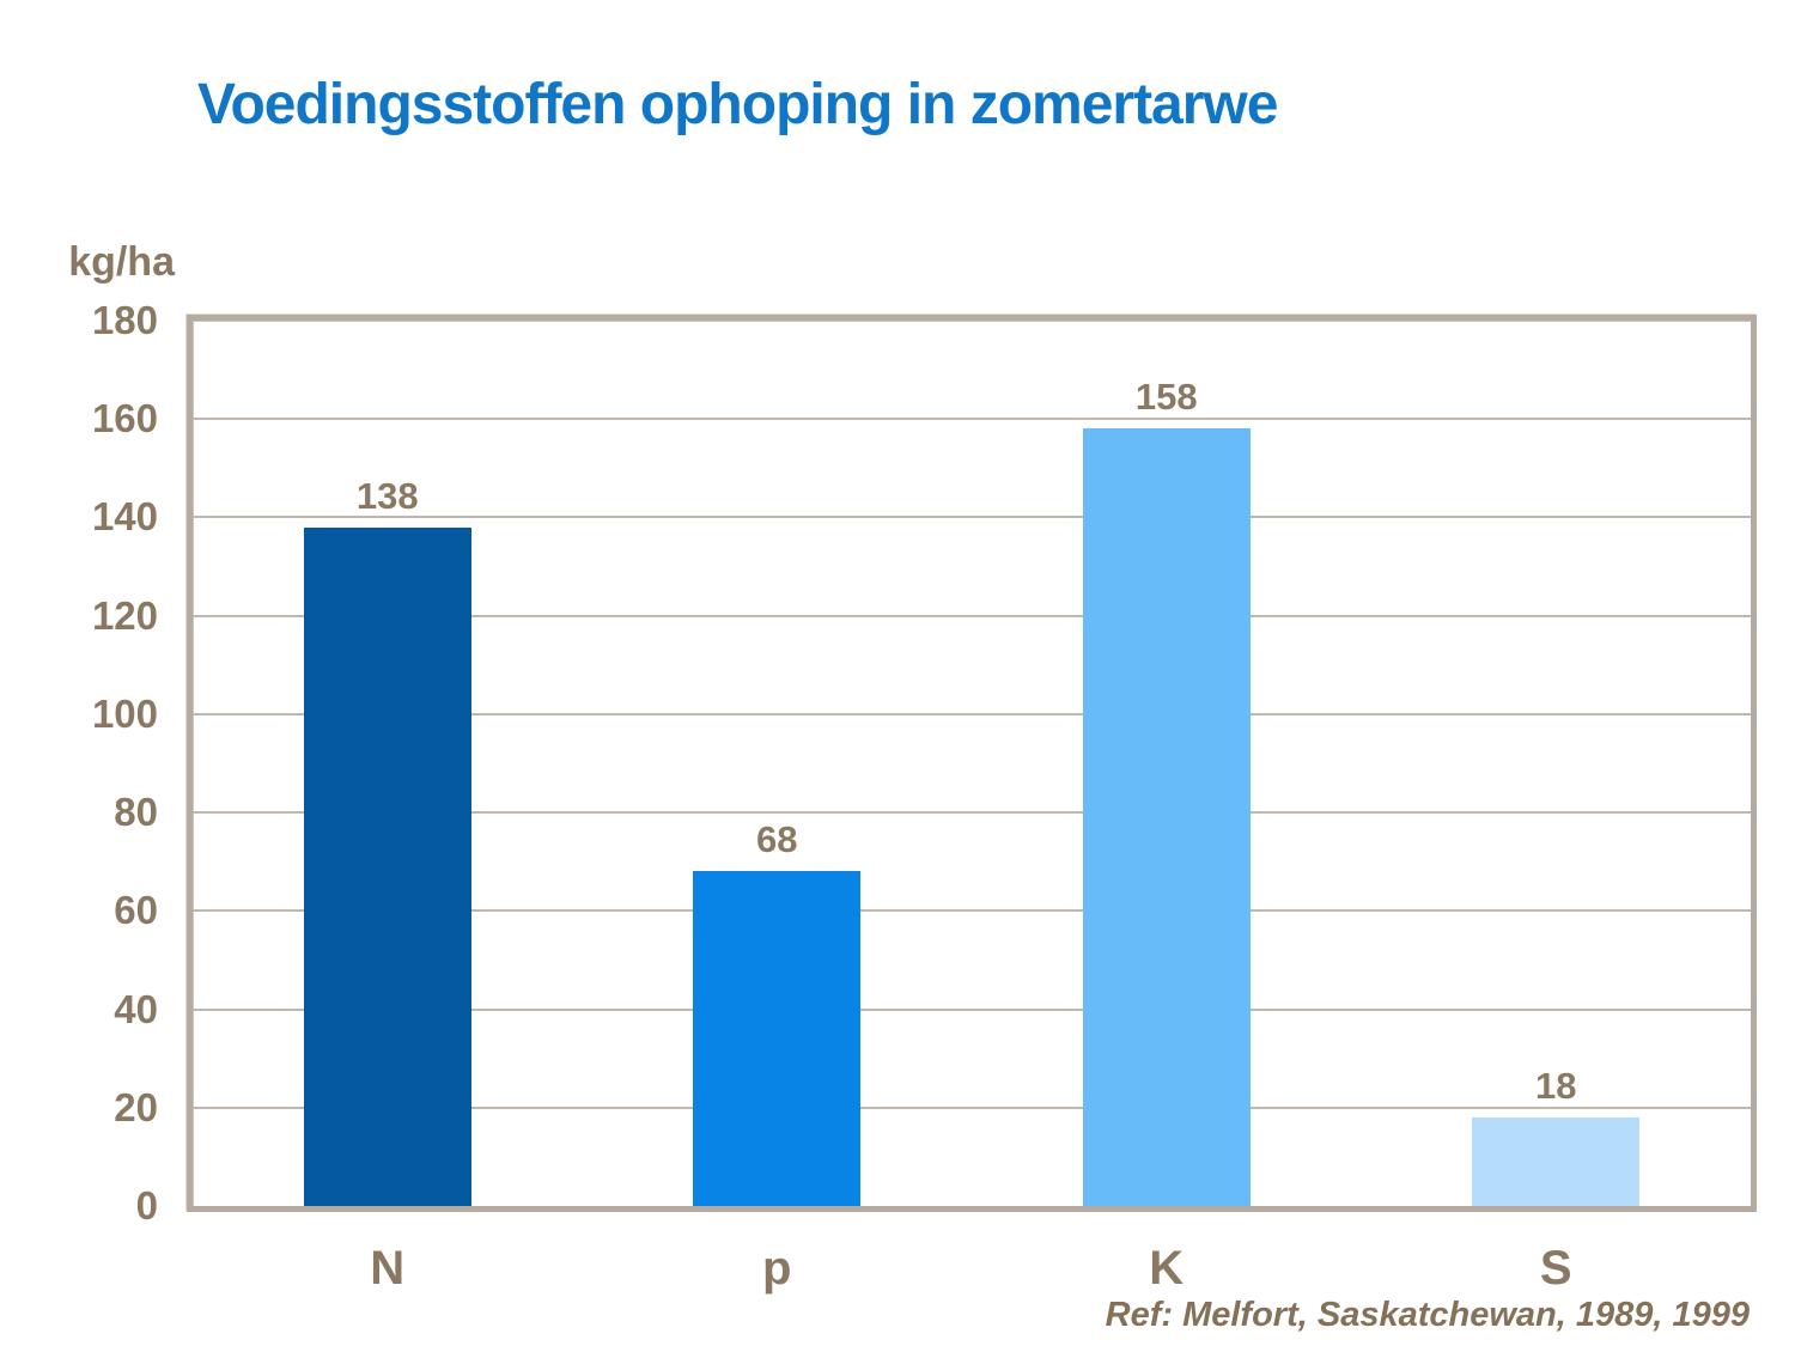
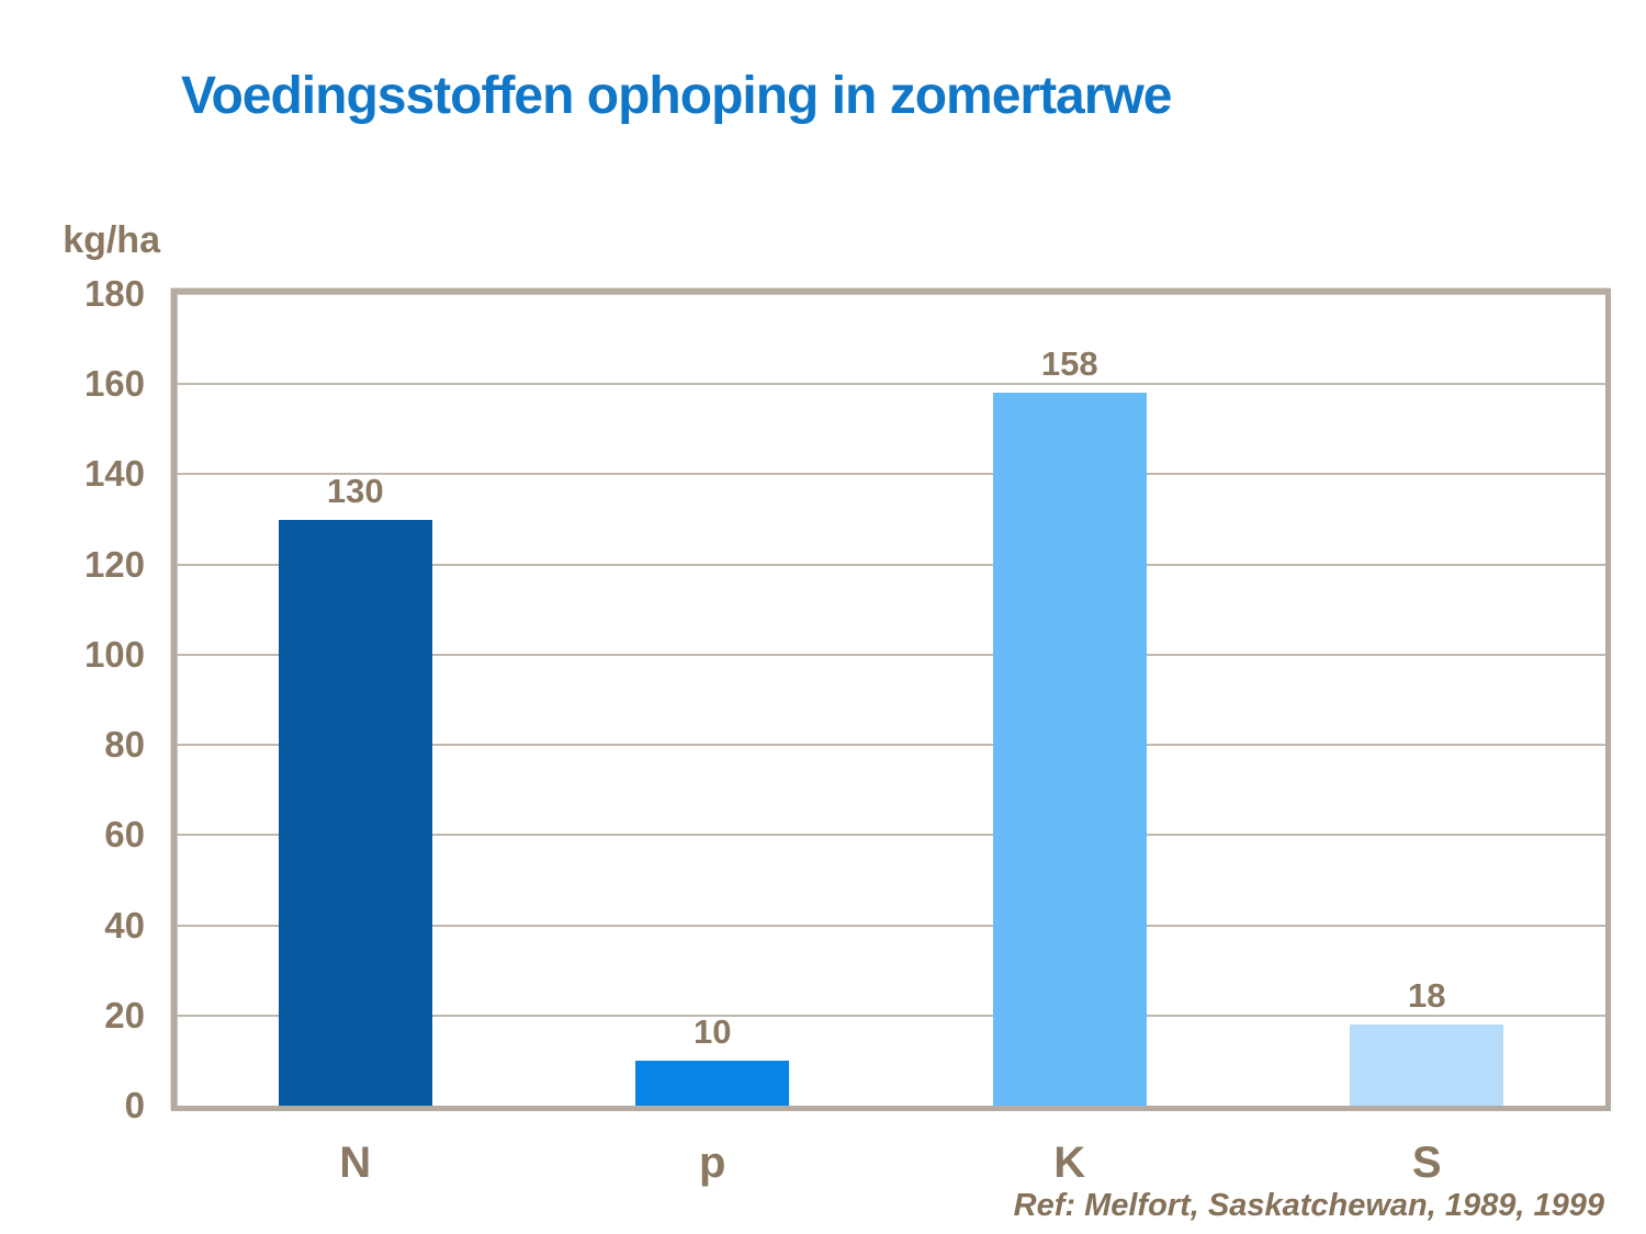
N: 138 -> 130
p: 68 -> 10
